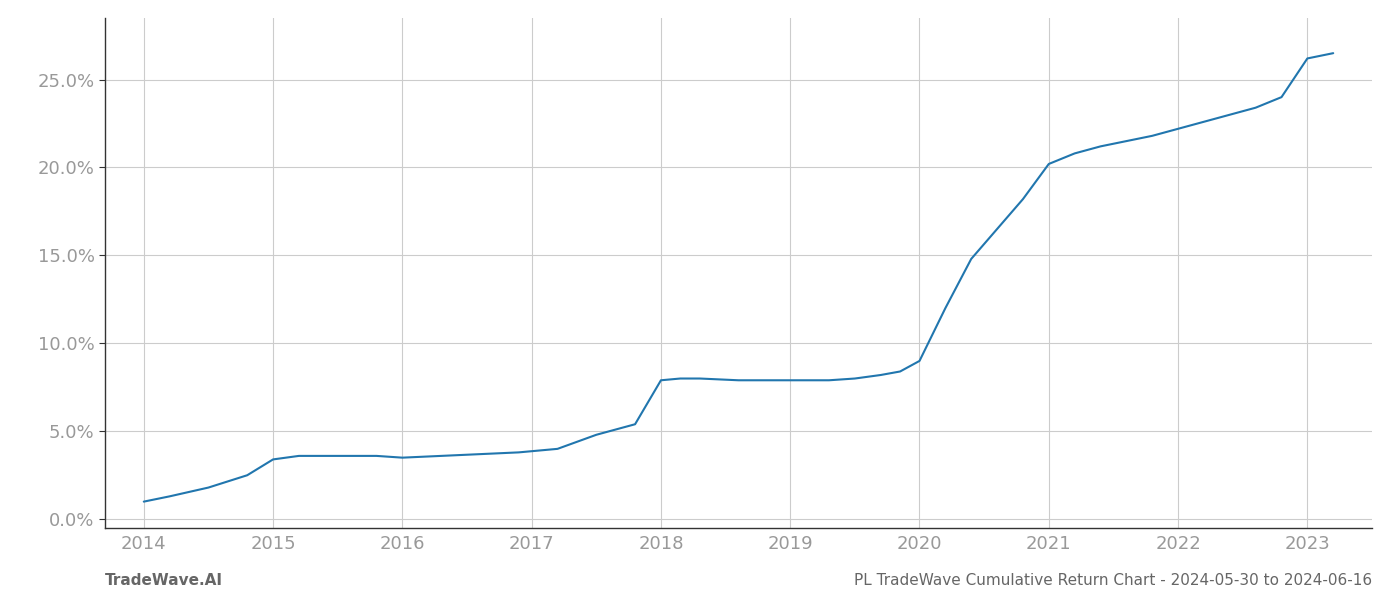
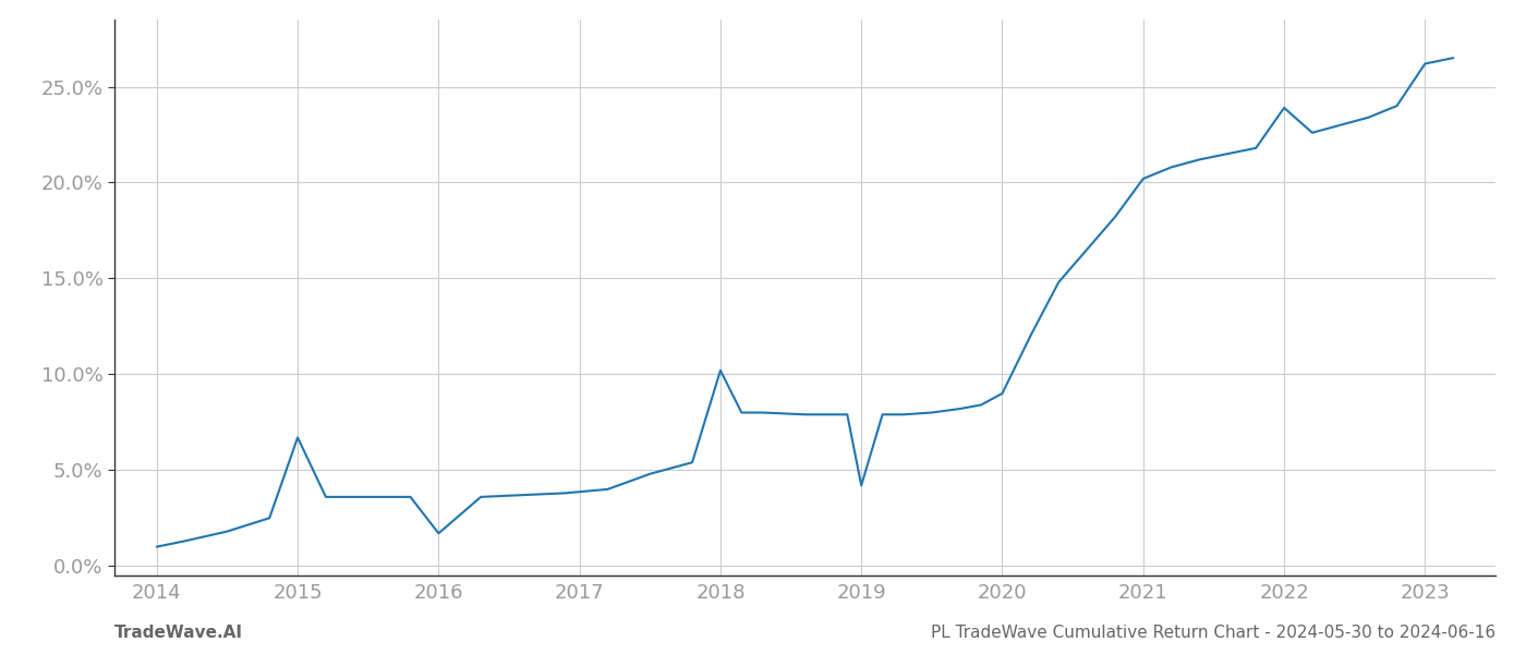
2015: 3.4% -> 6.7%
2016: 3.5% -> 1.7%
2018: 7.9% -> 10.2%
2019: 7.9% -> 4.2%
2022: 22.2% -> 23.9%
